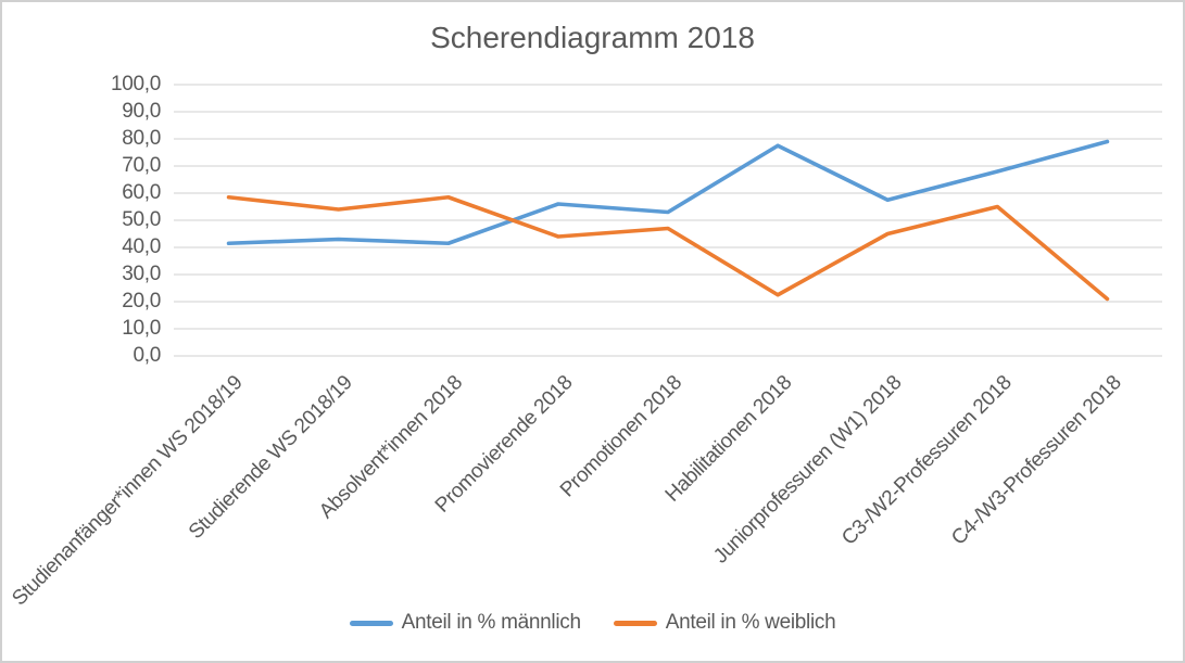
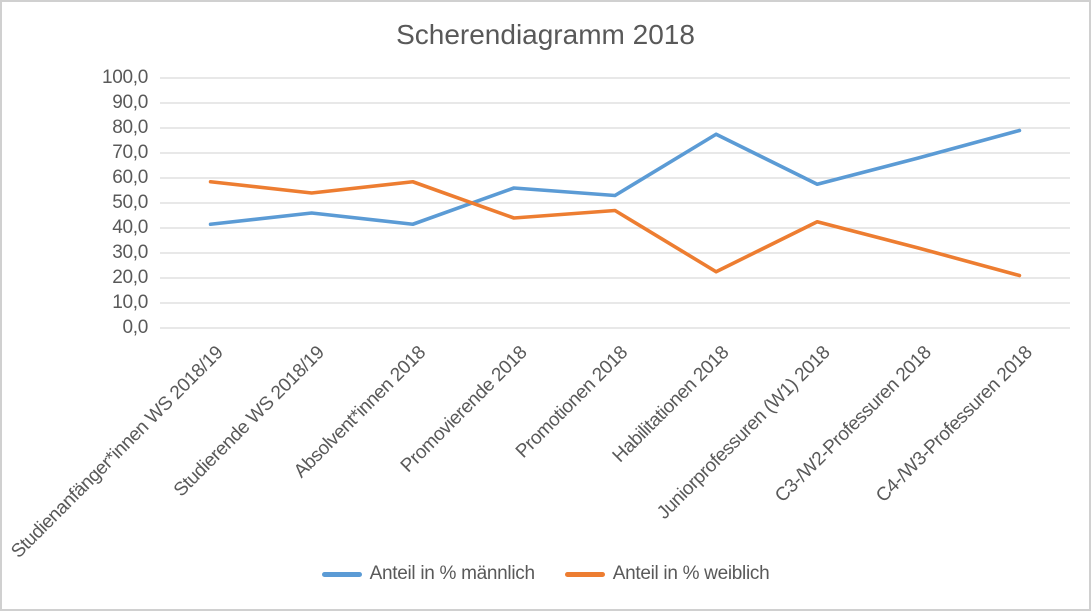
Anteil in % männlich/Studierende WS 2018/19: 43 -> 46
Anteil in % weiblich/Juniorprofessuren (W1) 2018: 45 -> 42
Anteil in % weiblich/C3-/W2-Professuren 2018: 55 -> 32
